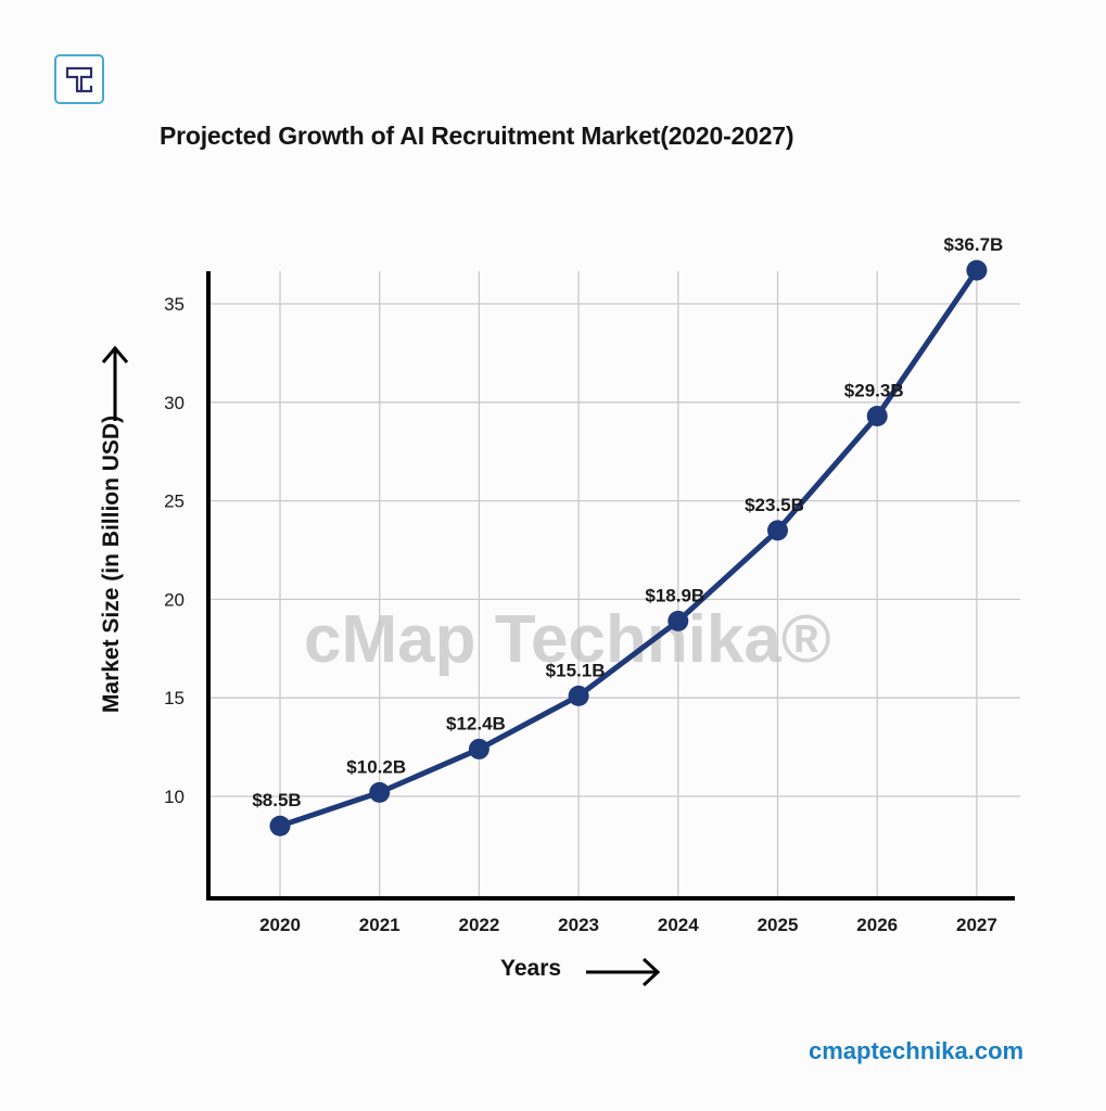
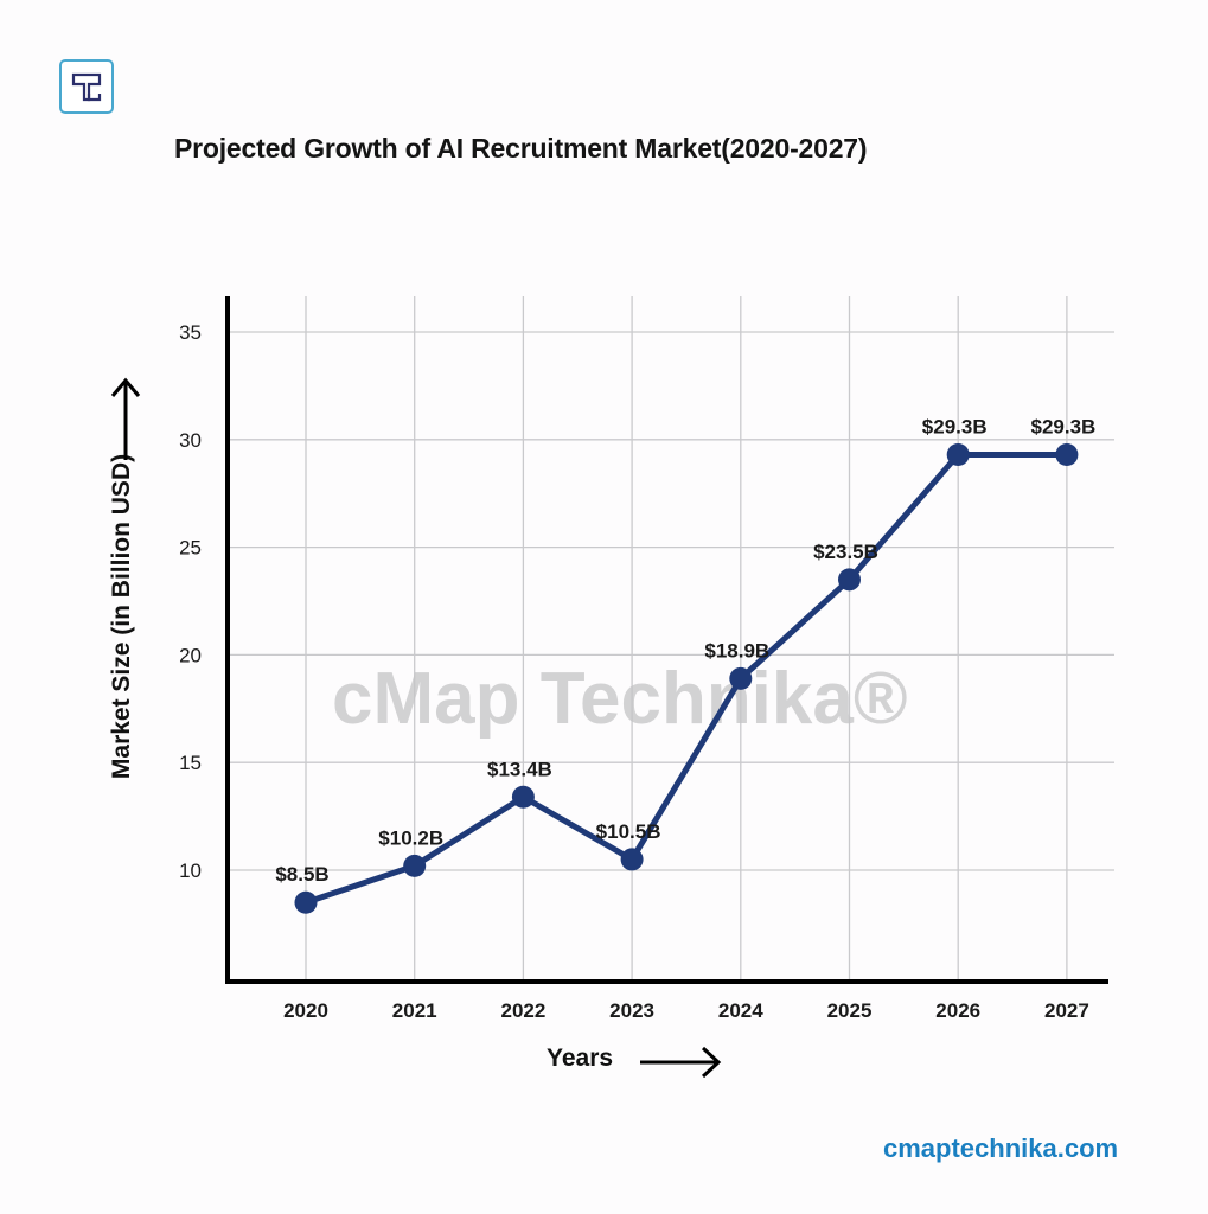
2022: $12.4B -> $13.4B
2023: $15.1B -> $10.5B
2027: $36.7B -> $29.3B
